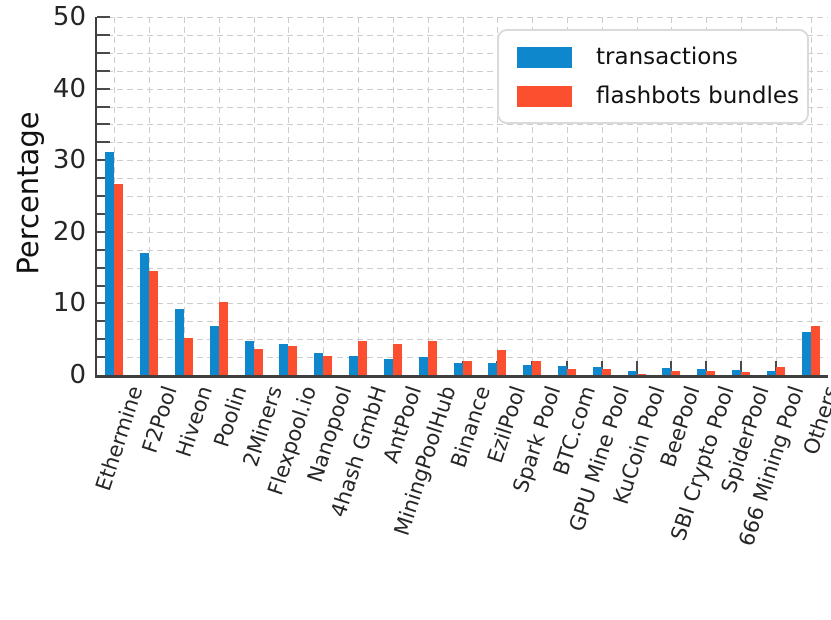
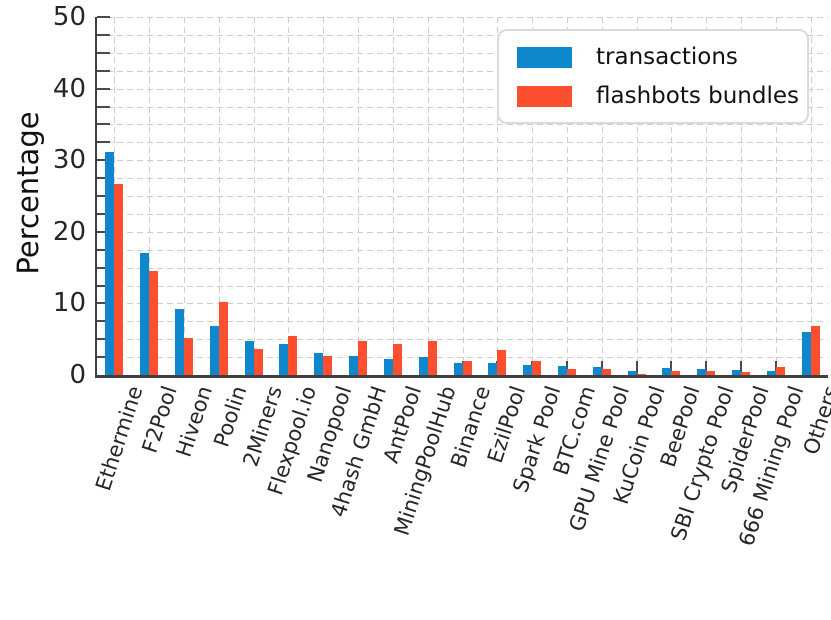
flashbots bundles/Flexpool.io: 4 -> 6
